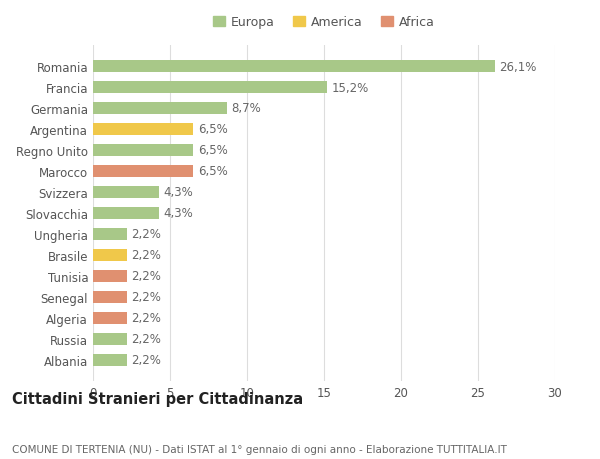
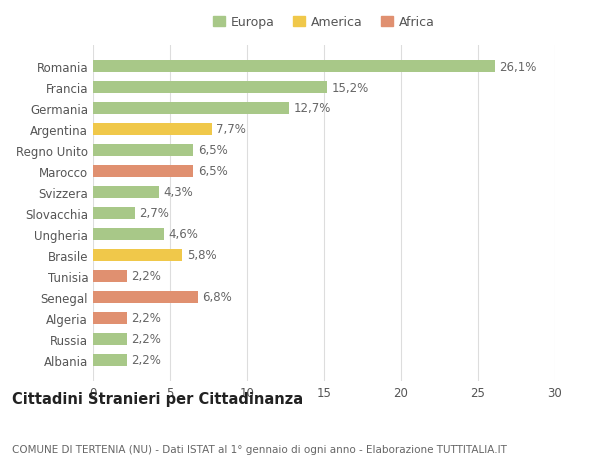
Germania: 8,7% -> 12,7%
Argentina: 6,5% -> 7,7%
Slovacchia: 4,3% -> 2,7%
Ungheria: 2,2% -> 4,6%
Brasile: 2,2% -> 5,8%
Senegal: 2,2% -> 6,8%
